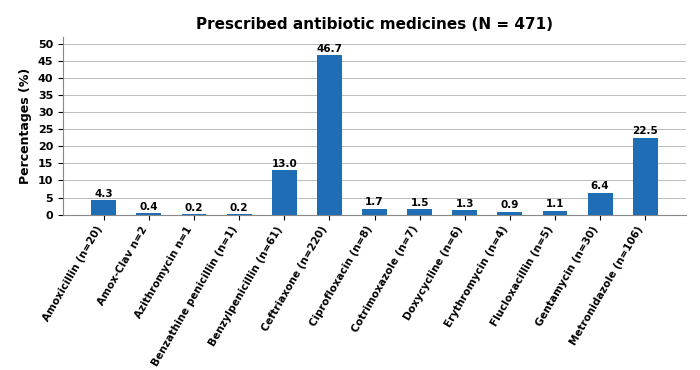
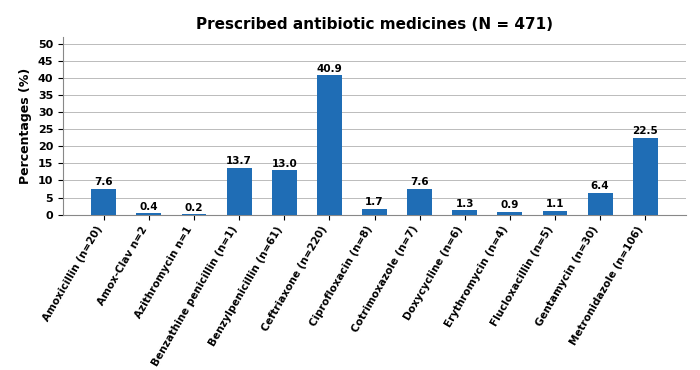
Amoxicillin (n=20): 4.3 -> 7.6
Benzathine penicillin (n=1): 0.2 -> 13.7
Ceftriaxone (n=220): 46.7 -> 40.9
Cotrimoxazole (n=7): 1.5 -> 7.6
